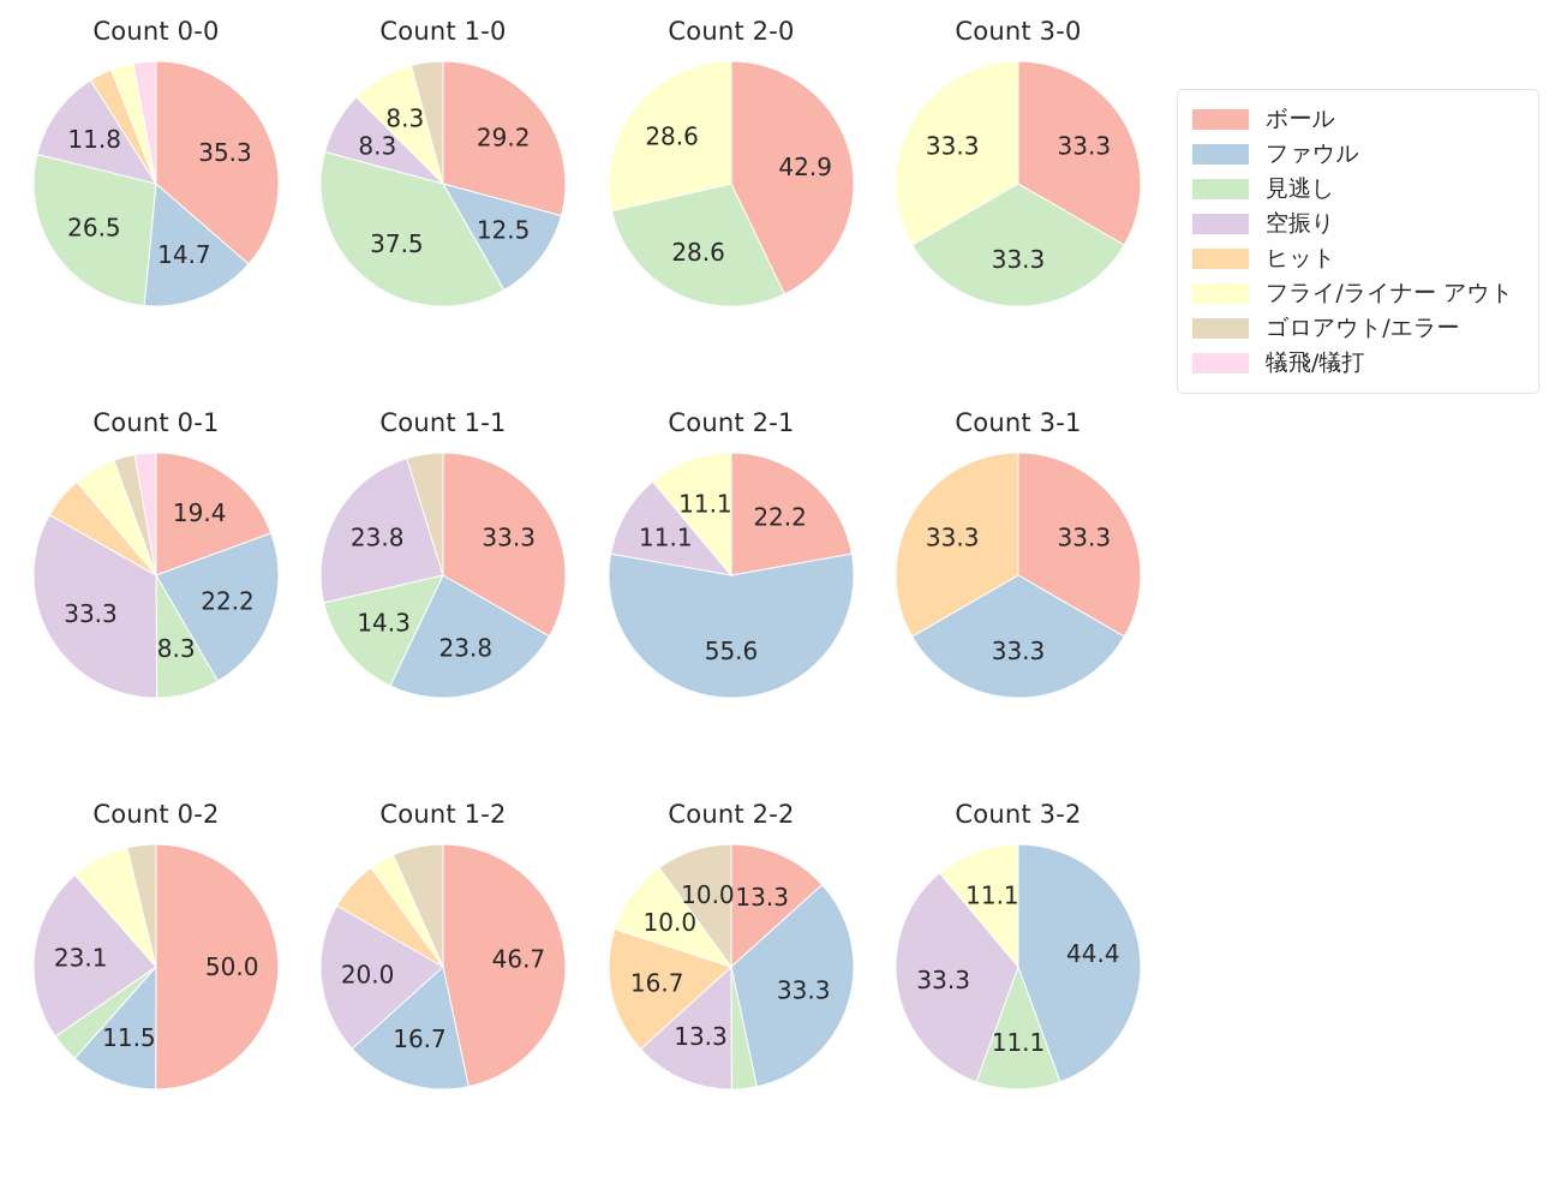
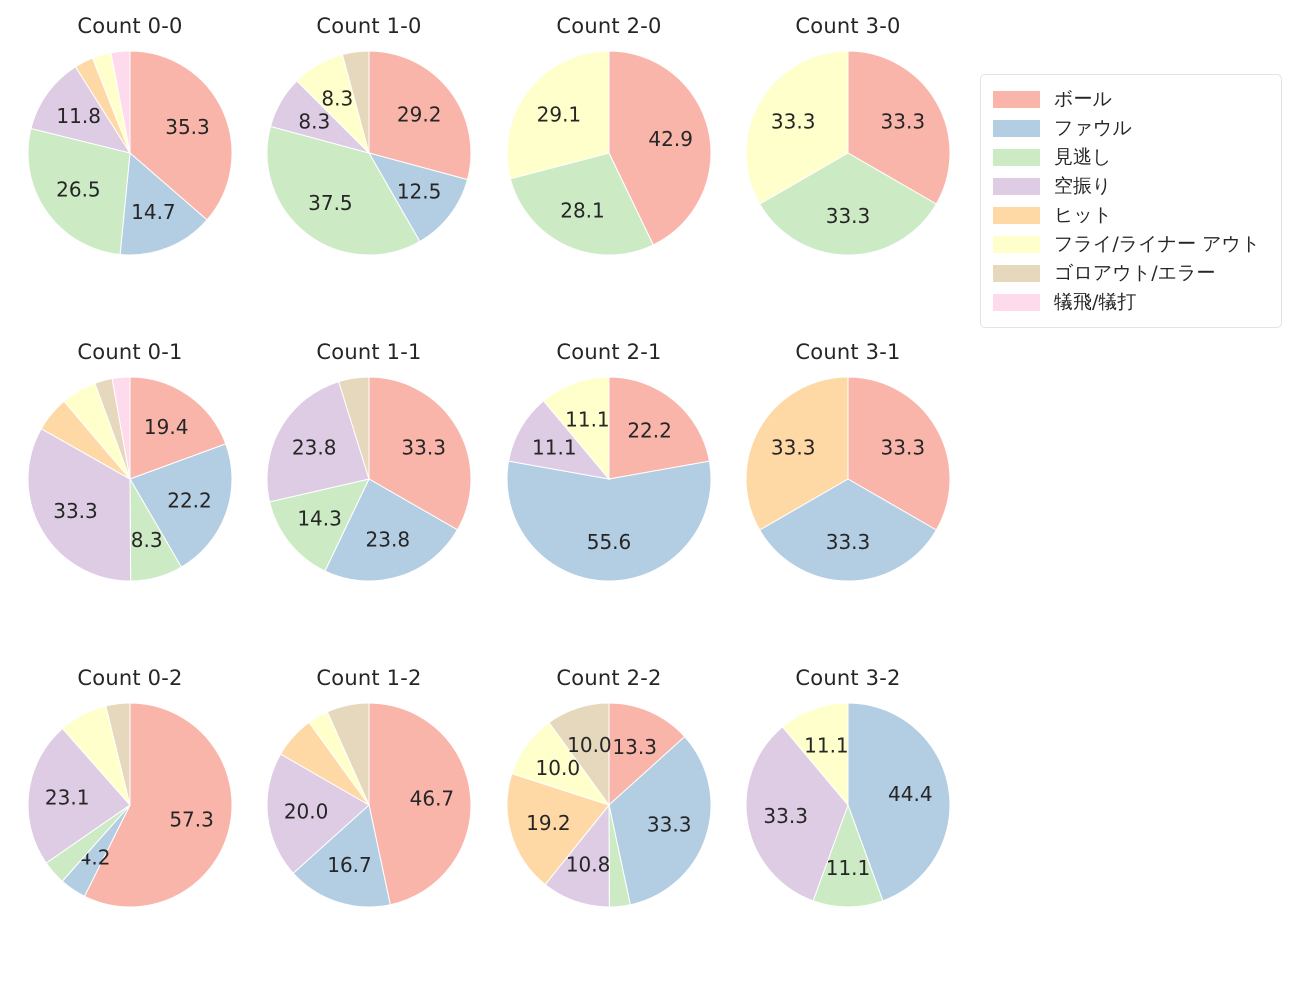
Count 2-0/見逃し: 28.6 -> 28.1
Count 2-0/フライ/ライナー アウト: 28.6 -> 29.1
Count 0-2/ボール: 50.0 -> 57.3
Count 0-2/ファウル: 11.5 -> 4.2
Count 2-2/空振り: 13.3 -> 10.8
Count 2-2/ヒット: 16.7 -> 19.2
